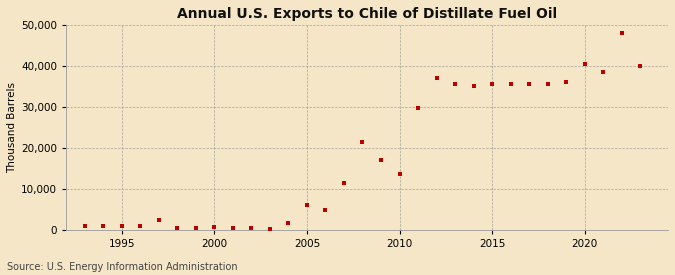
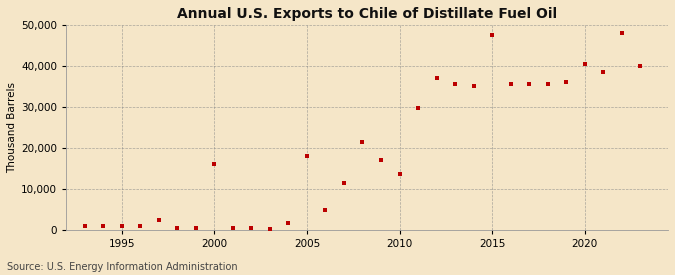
2000: 700 -> 16,000
2005: 6,000 -> 18,000
2015: 35,500 -> 47,500
